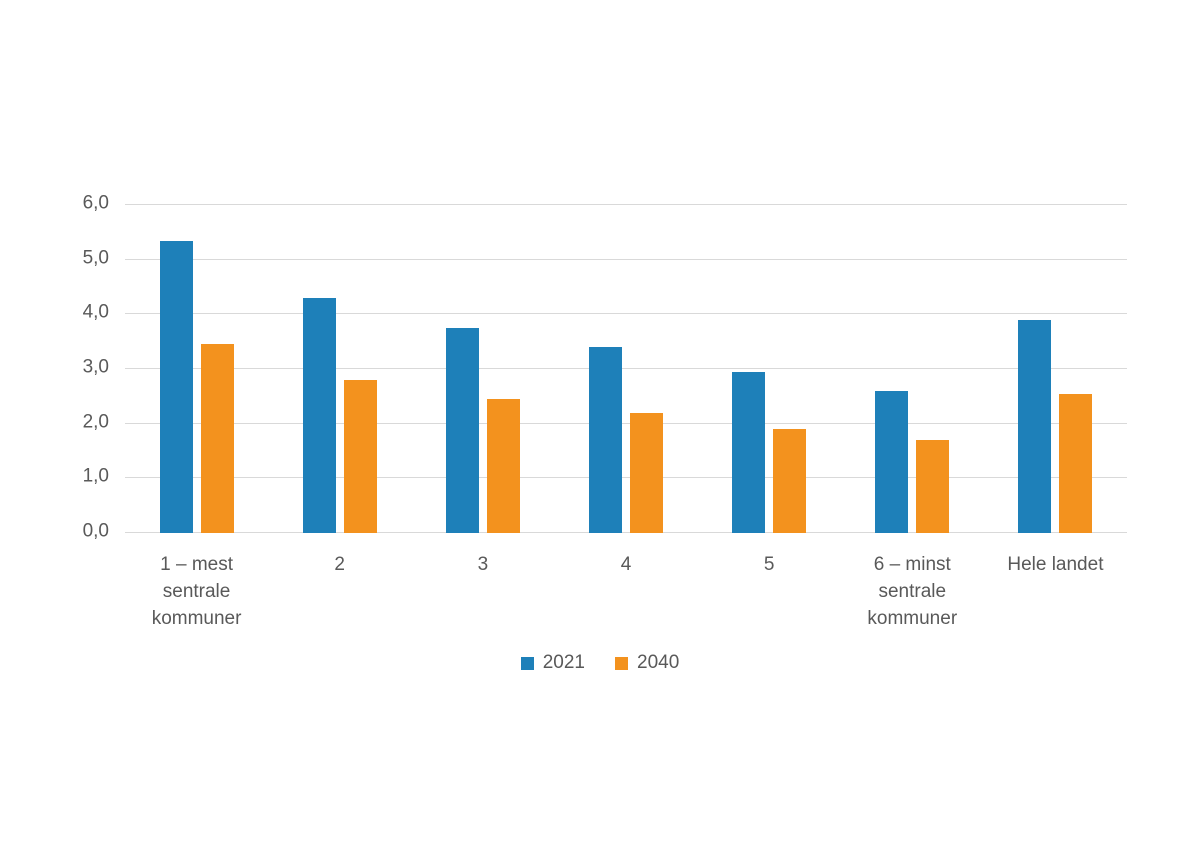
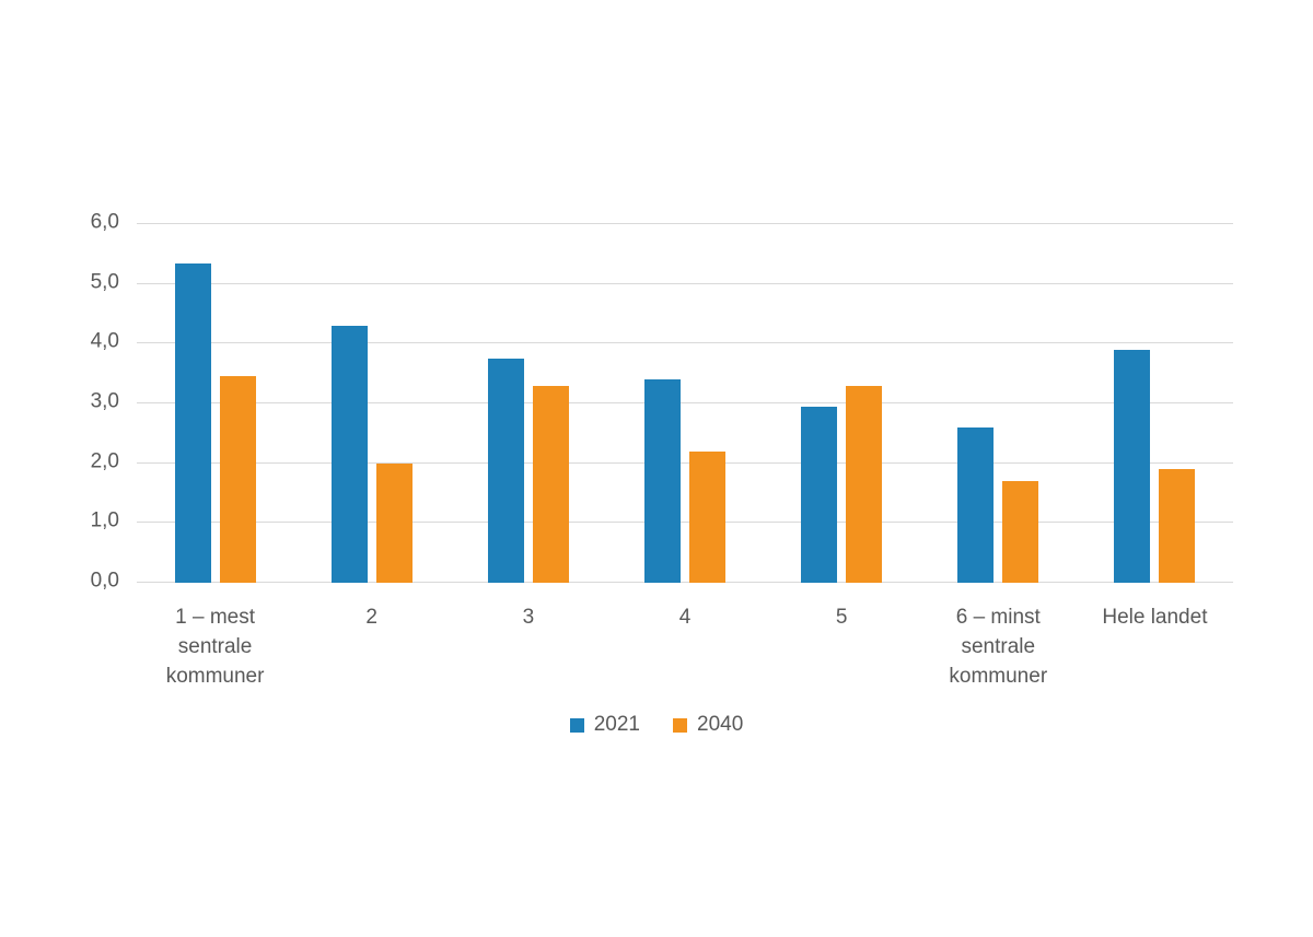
2040/2: 2,8 -> 2,0
2040/3: 2,5 -> 3,3
2040/5: 1,9 -> 3,3
2040/Hele landet: 2,5 -> 1,9
